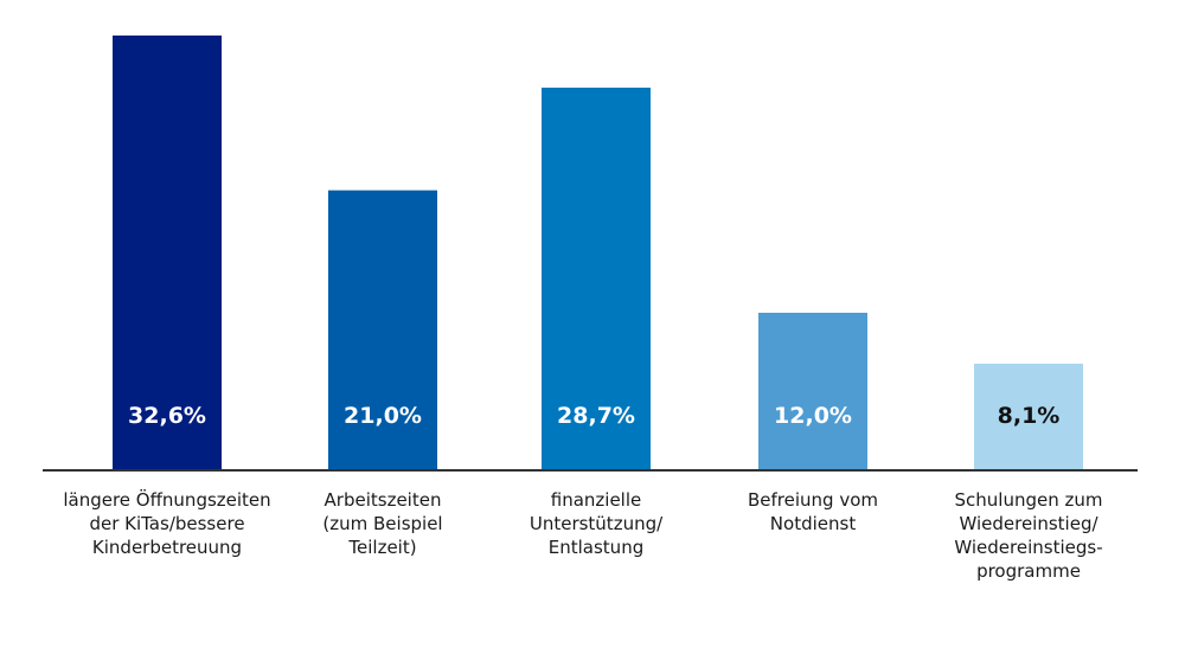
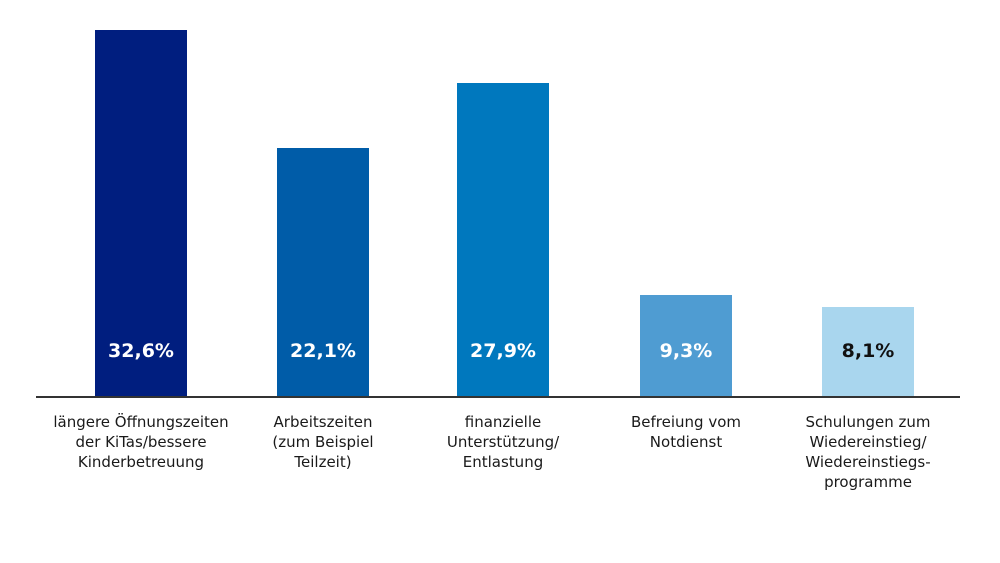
Arbeitszeiten (zum Beispiel Teilzeit): 21,0% -> 22,1%
finanzielle Unterstützung/ Entlastung: 28,7% -> 27,9%
Befreiung vom Notdienst: 12,0% -> 9,3%
